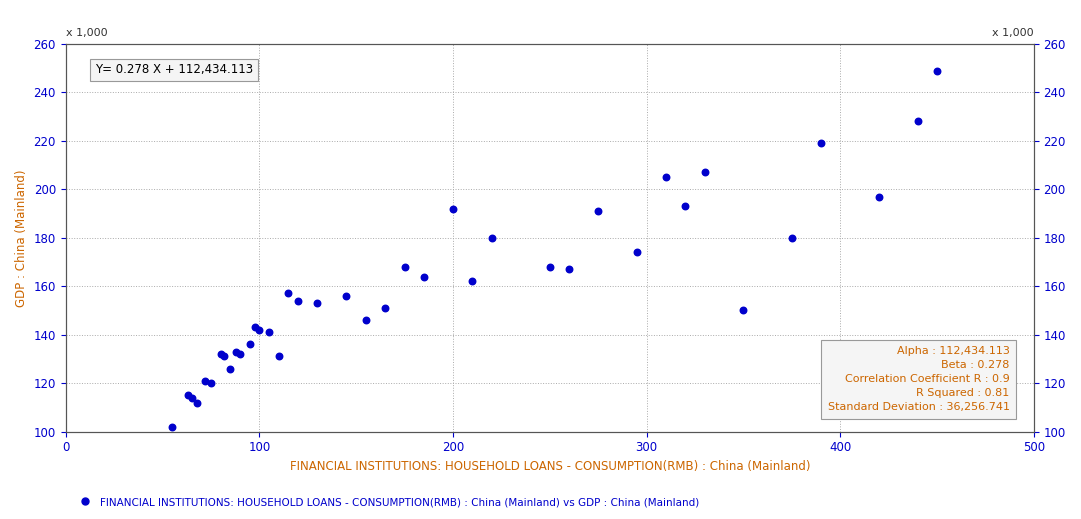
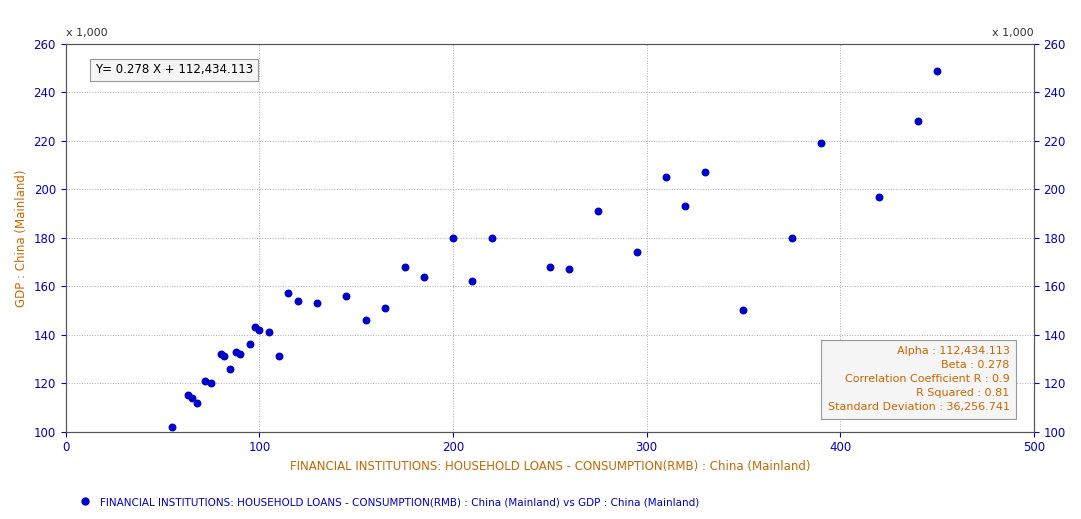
200: 192 -> 180
